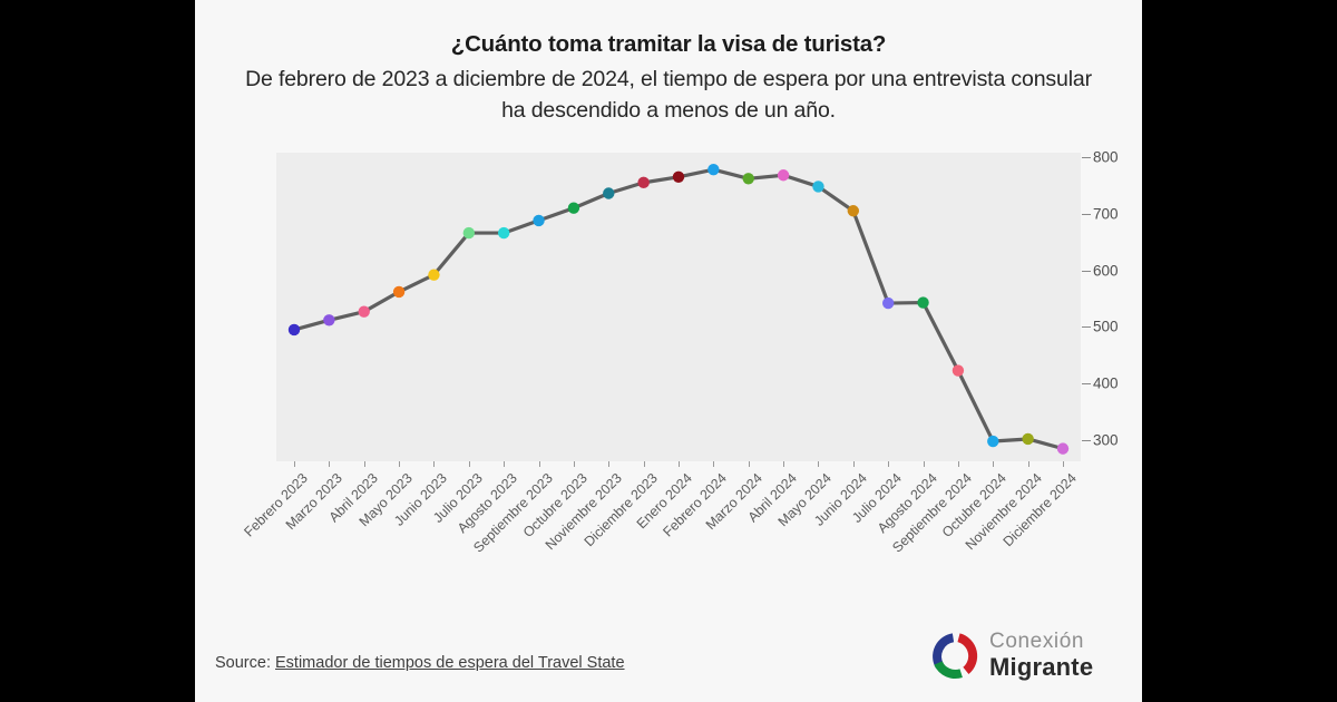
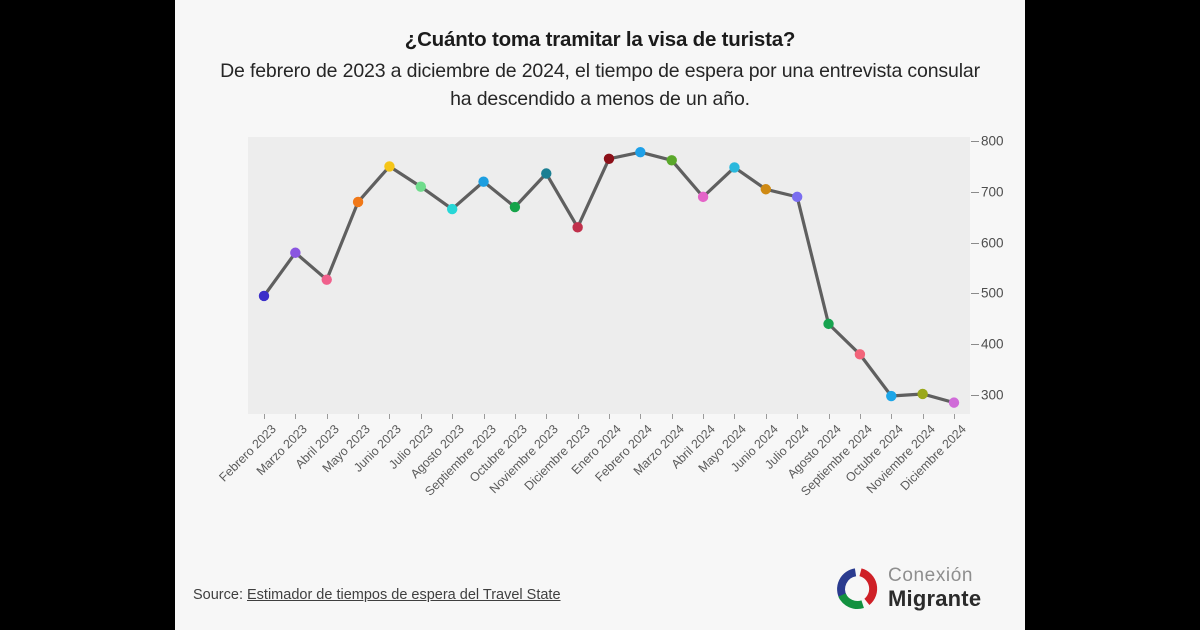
Marzo 2023: 510 -> 580
Mayo 2023: 560 -> 680
Junio 2023: 590 -> 750
Julio 2023: 670 -> 710
Septiembre 2023: 690 -> 720
Octubre 2023: 710 -> 670
Diciembre 2023: 760 -> 630
Abril 2024: 770 -> 690
Julio 2024: 540 -> 690
Agosto 2024: 540 -> 440
Septiembre 2024: 420 -> 380
